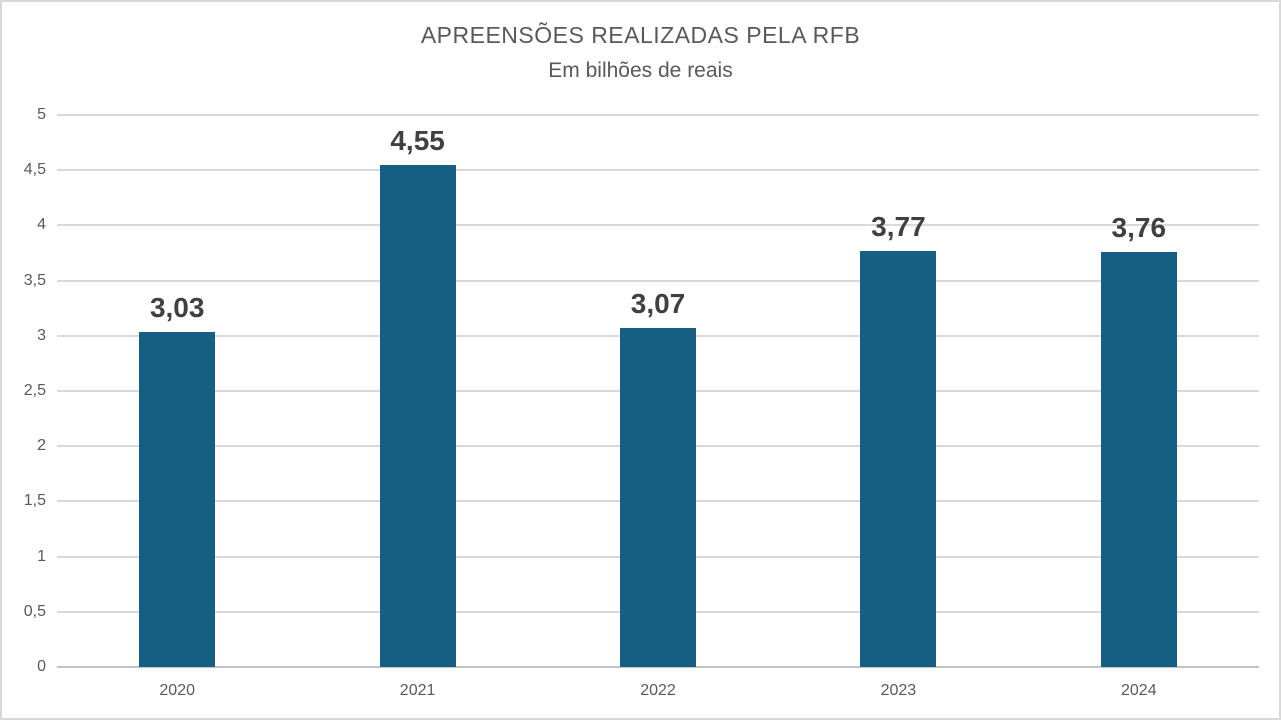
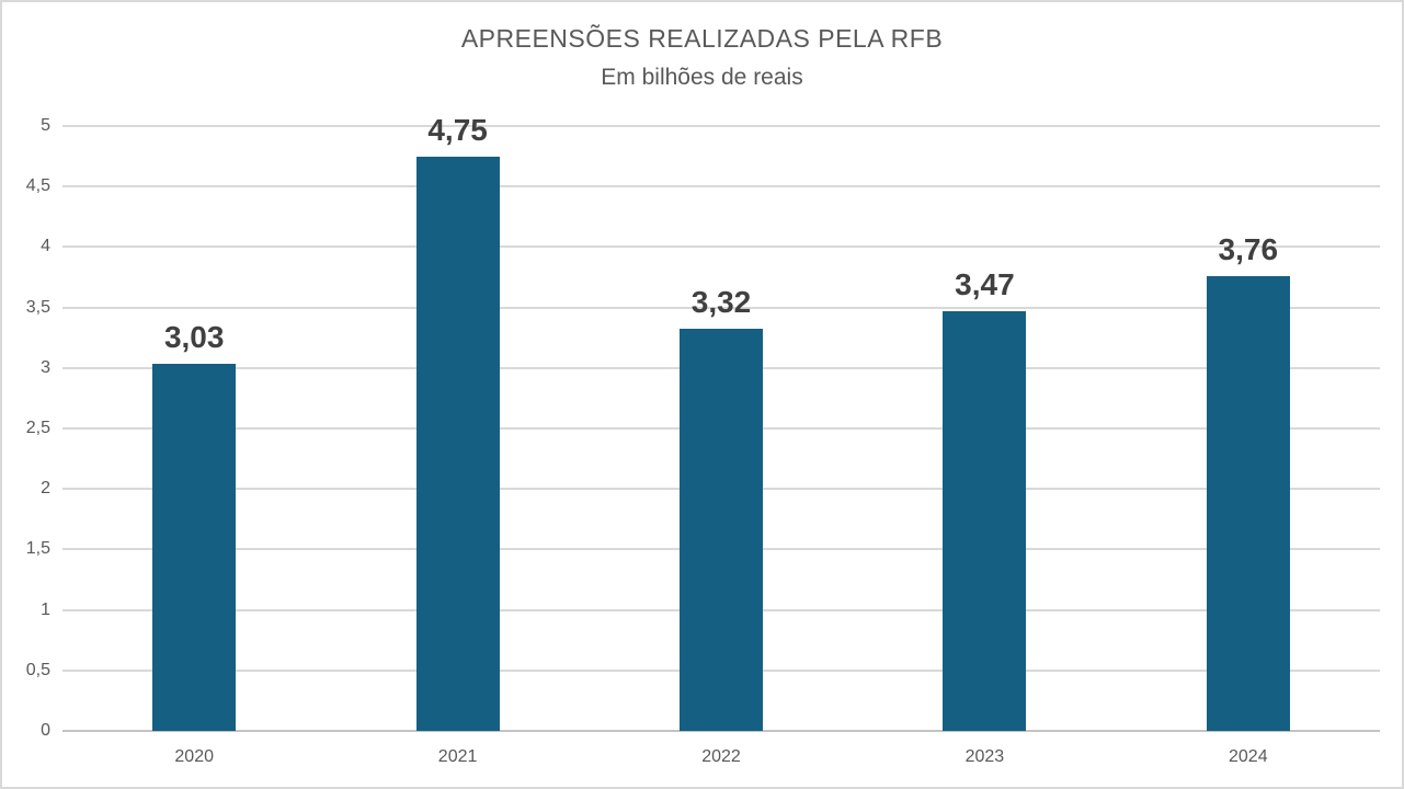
2021: 4,55 -> 4,75
2022: 3,07 -> 3,32
2023: 3,77 -> 3,47
